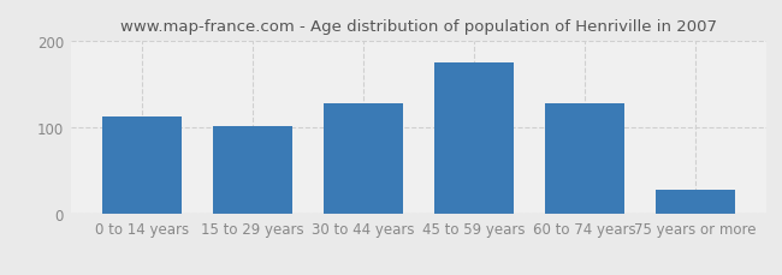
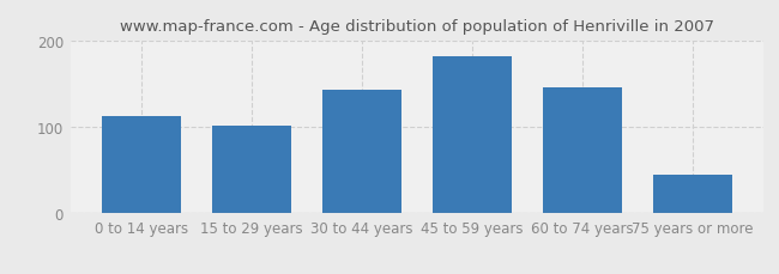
30 to 44 years: 128 -> 143
45 to 59 years: 174 -> 182
60 to 74 years: 128 -> 145
75 years or more: 28 -> 45
